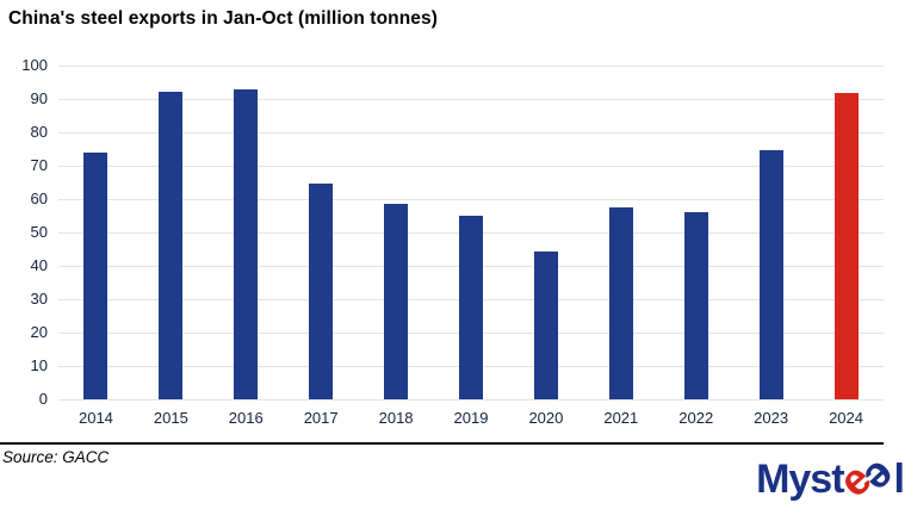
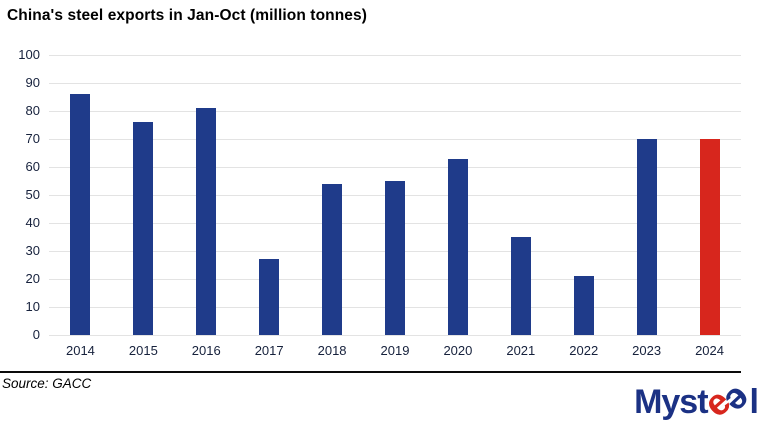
2014: 74 -> 86
2015: 92 -> 76
2016: 93 -> 81
2017: 64 -> 27
2018: 58 -> 54
2020: 44 -> 63
2021: 58 -> 35
2022: 56 -> 21
2023: 75 -> 70
2024: 92 -> 70
